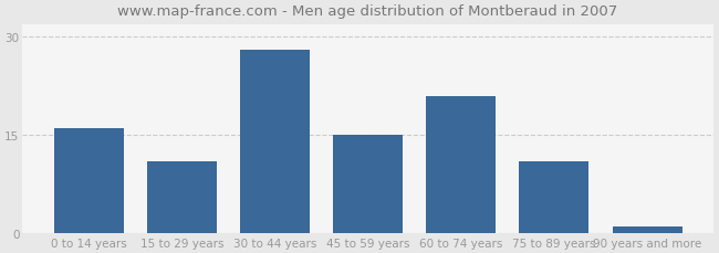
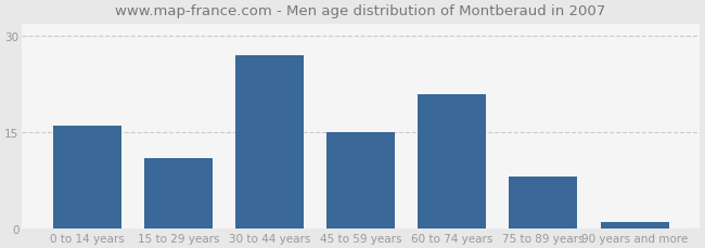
30 to 44 years: 28 -> 27
75 to 89 years: 11 -> 8
